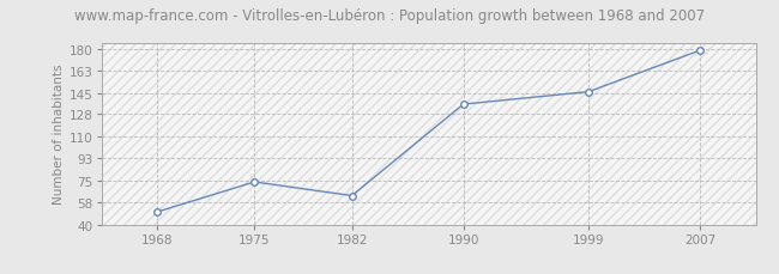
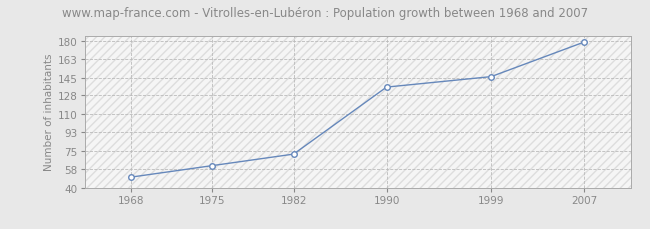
1975: 74 -> 61
1982: 63 -> 72
